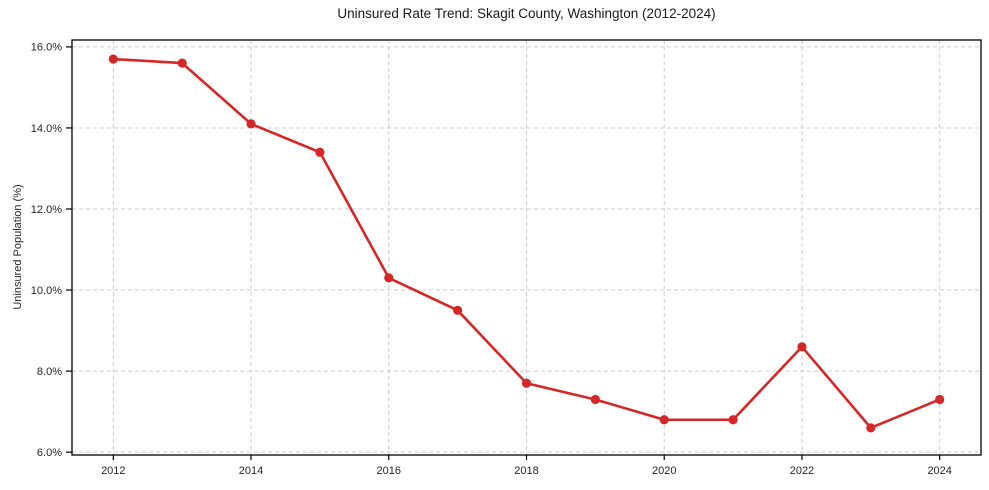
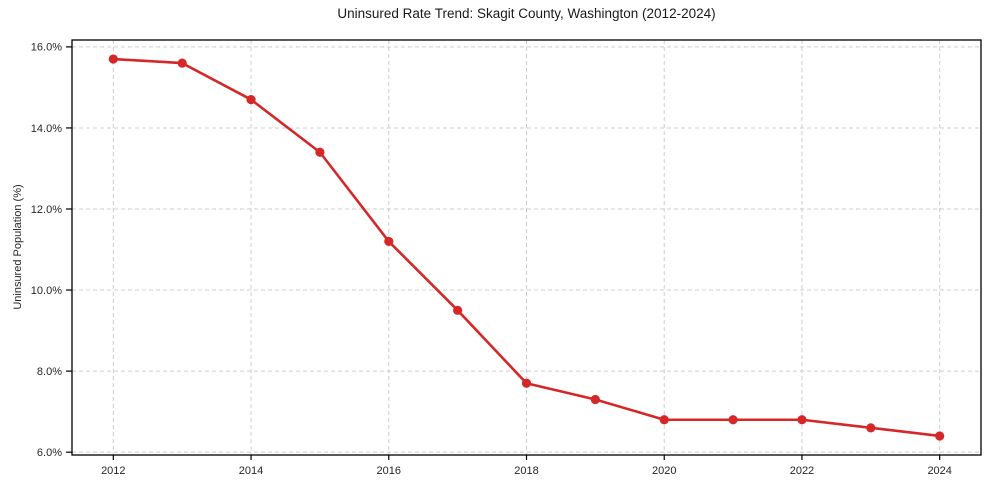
2014: 14.1% -> 14.7%
2016: 10.3% -> 11.2%
2022: 8.6% -> 6.8%
2024: 7.3% -> 6.4%
